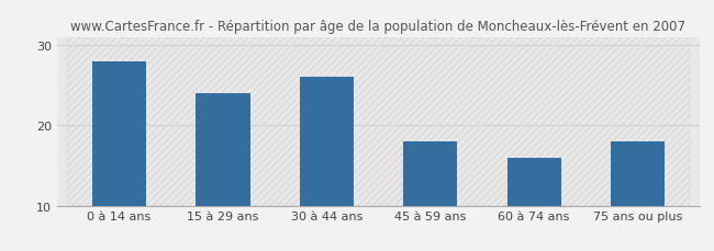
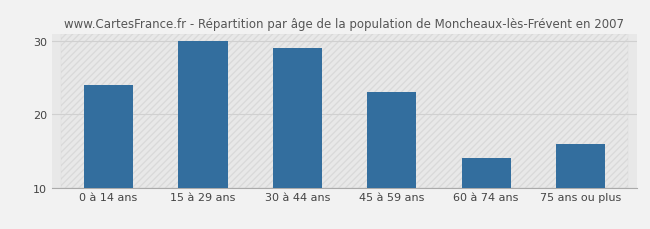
0 à 14 ans: 28 -> 24
15 à 29 ans: 24 -> 30
30 à 44 ans: 26 -> 29
45 à 59 ans: 18 -> 23
60 à 74 ans: 16 -> 14
75 ans ou plus: 18 -> 16
